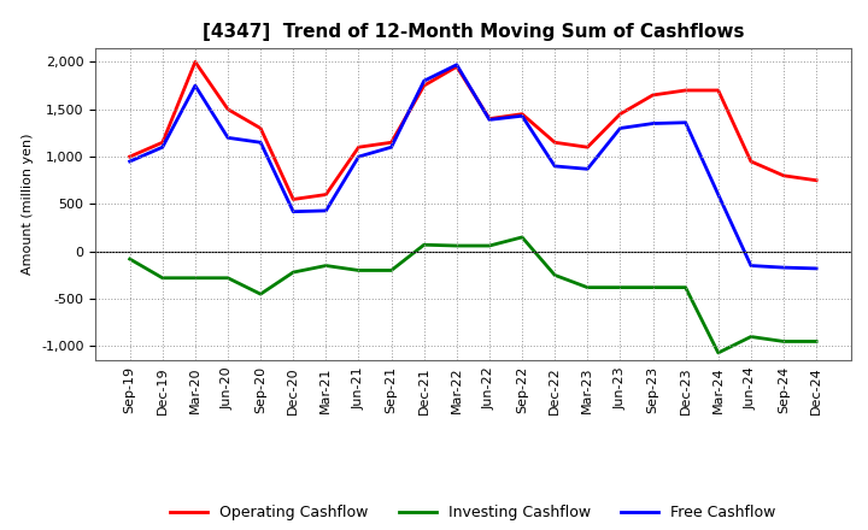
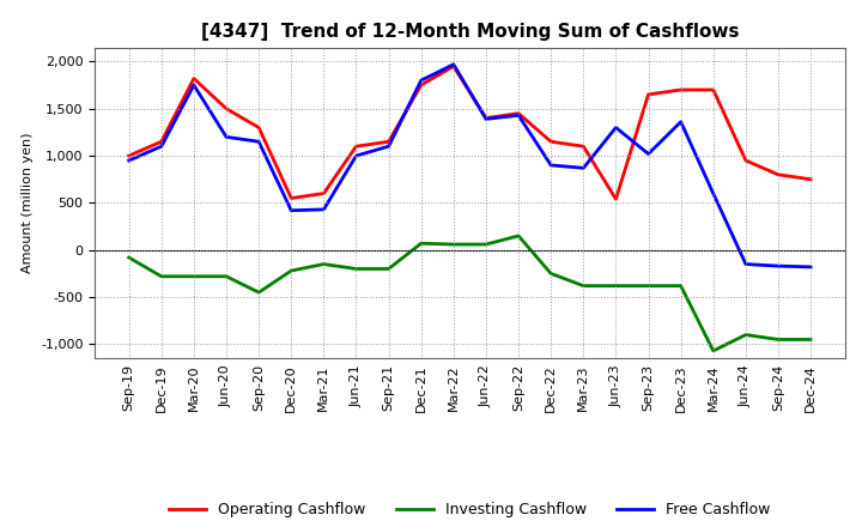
Operating Cashflow/Mar-20: 2,000 -> 1,820
Operating Cashflow/Jun-23: 1,450 -> 540
Free Cashflow/Sep-23: 1,350 -> 1,020
